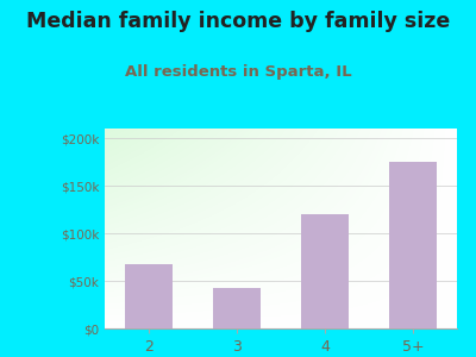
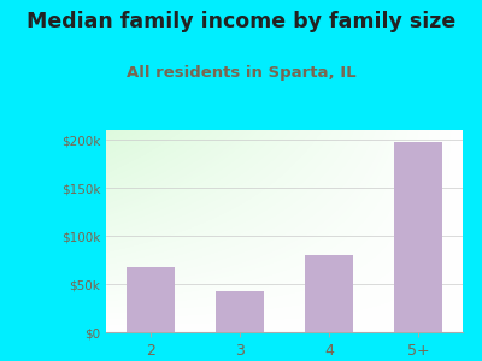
4: $120k -> $80k
5+: $175k -> $198k
